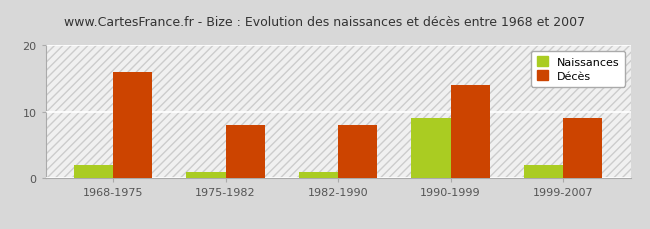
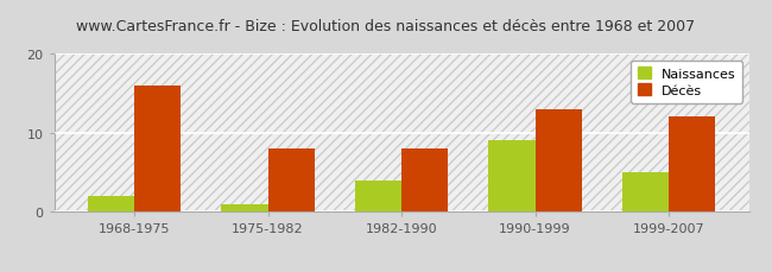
Naissances/1982-1990: 1 -> 4
Décès/1990-1999: 14 -> 13
Naissances/1999-2007: 2 -> 5
Décès/1999-2007: 9 -> 12
